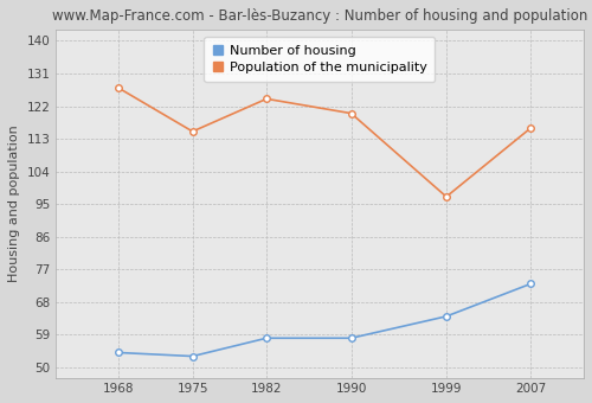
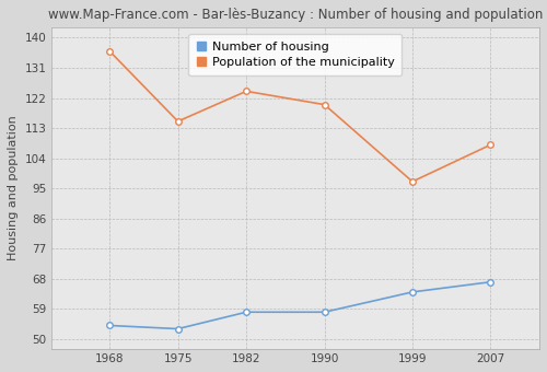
Population of the municipality/1968: 127 -> 136
Number of housing/2007: 73 -> 67
Population of the municipality/2007: 116 -> 108
